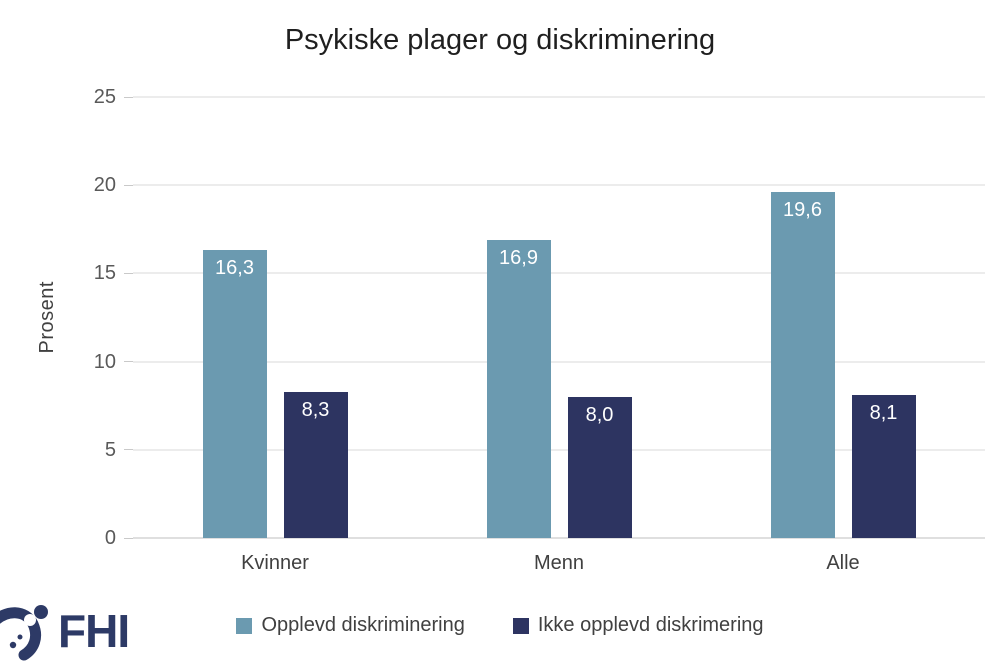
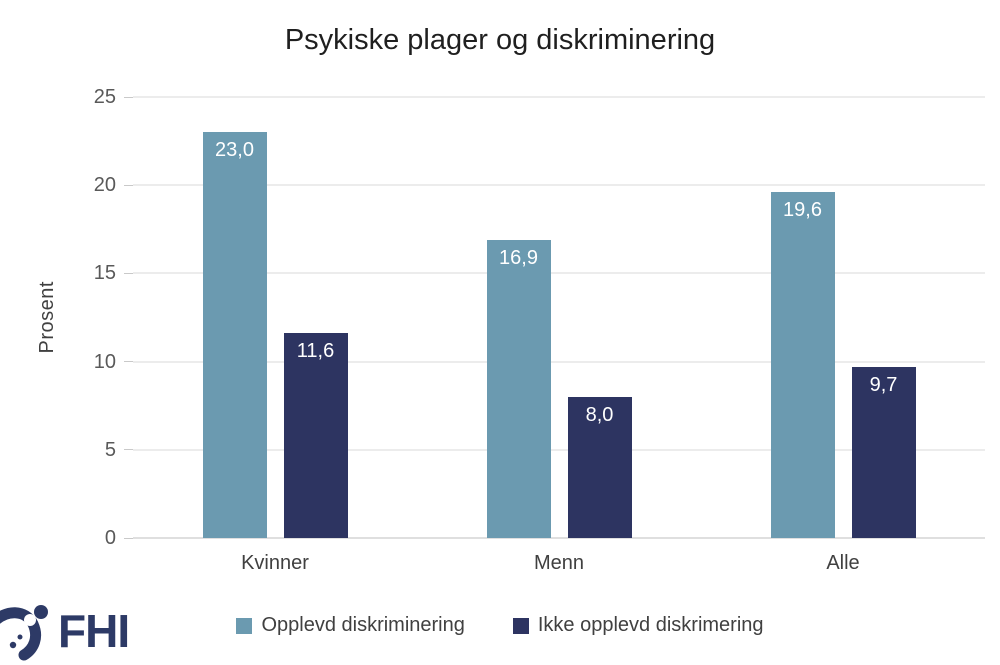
Opplevd diskriminering/Kvinner: 16,3 -> 23,0
Ikke opplevd diskrimering/Kvinner: 8,3 -> 11,6
Ikke opplevd diskrimering/Alle: 8,1 -> 9,7
